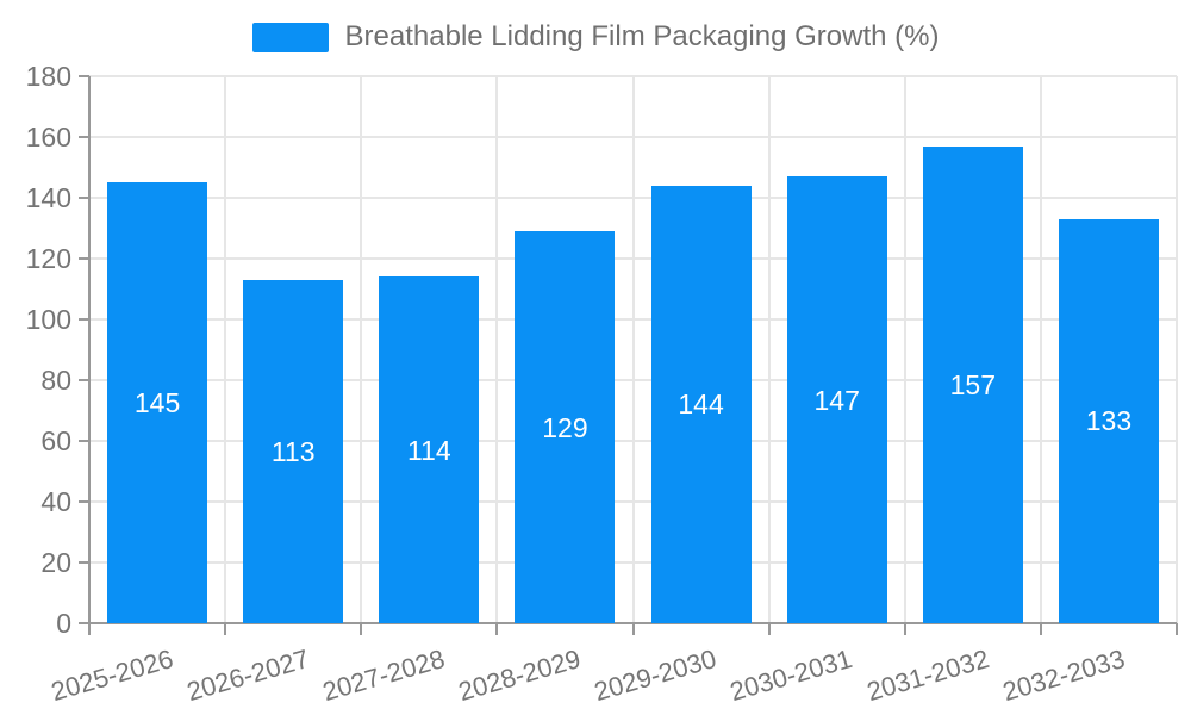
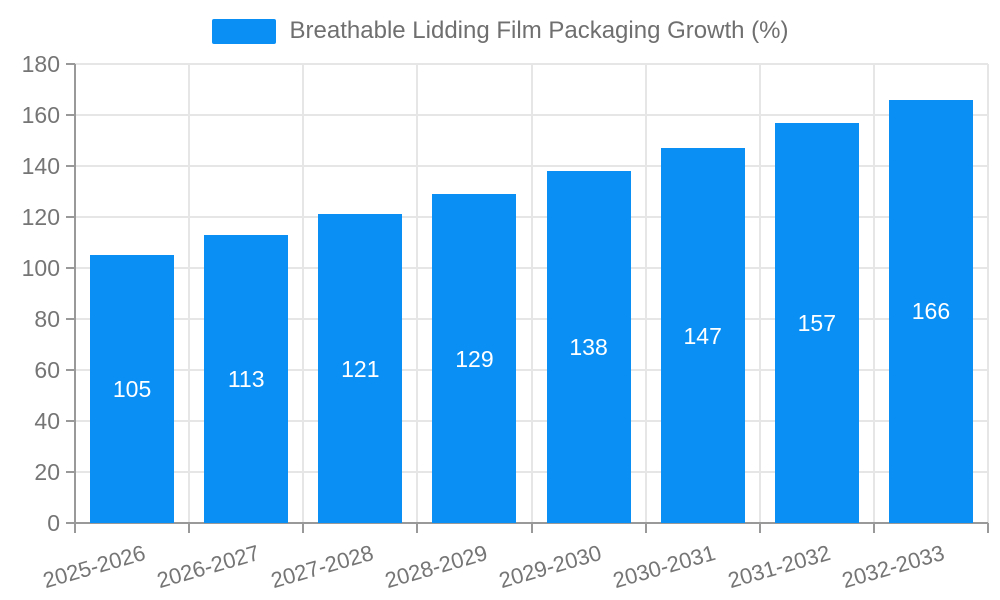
2025-2026: 145 -> 105
2027-2028: 114 -> 121
2029-2030: 144 -> 138
2032-2033: 133 -> 166
